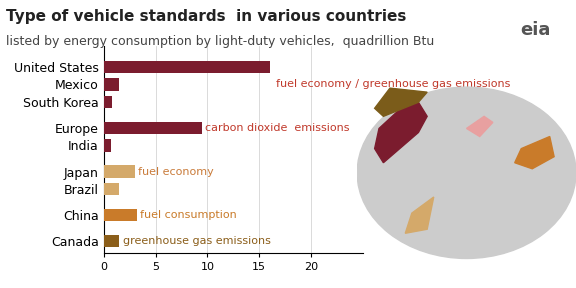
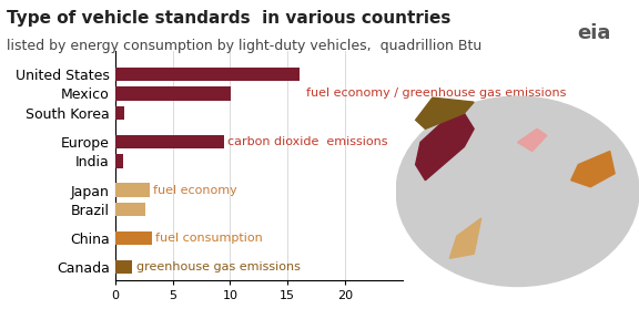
Mexico: 1.5 -> 10.1
Brazil: 1.5 -> 2.6
